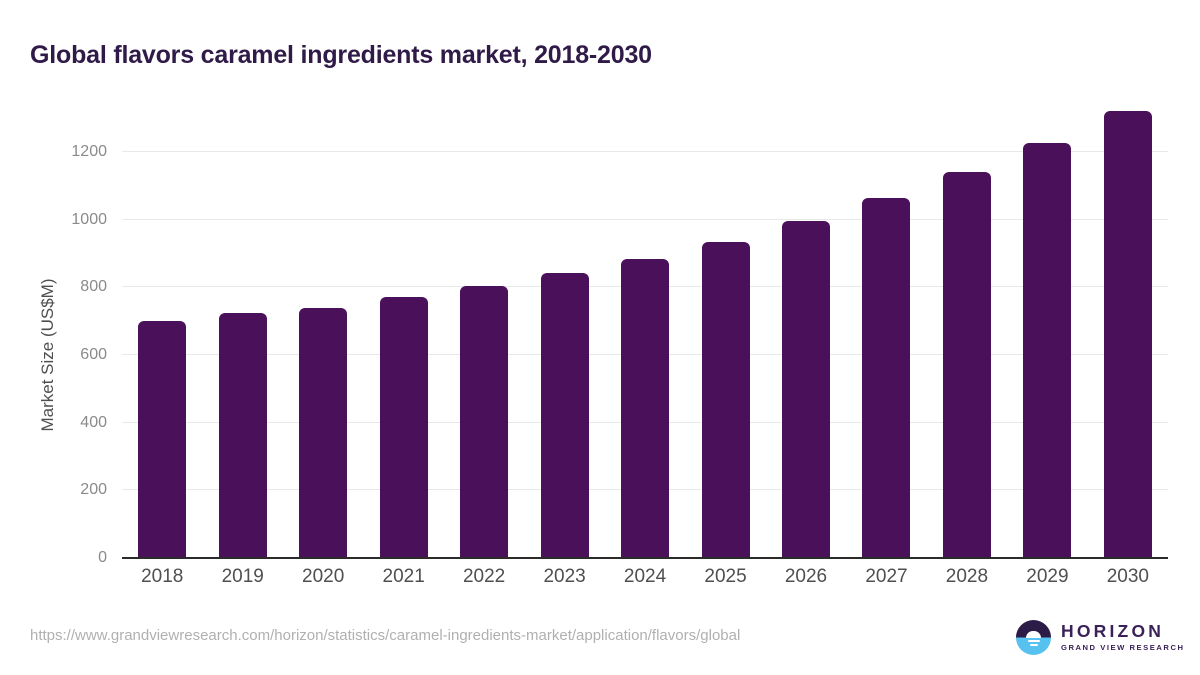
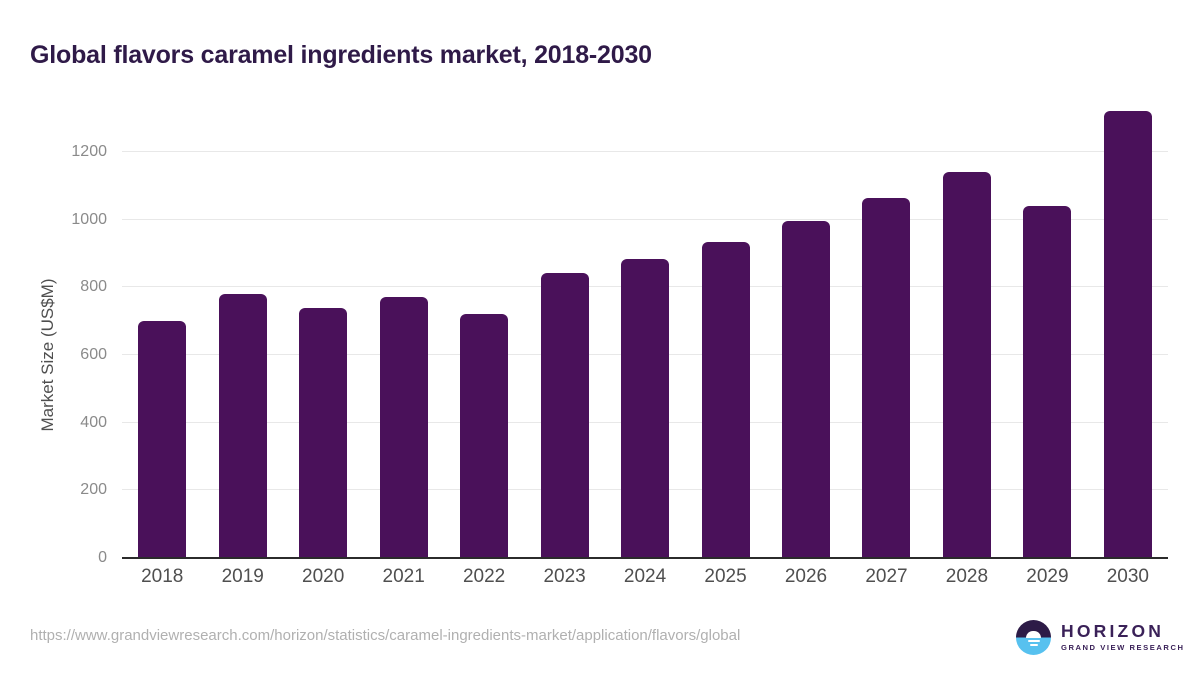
2019: 720 -> 780
2022: 800 -> 720
2029: 1230 -> 1040
